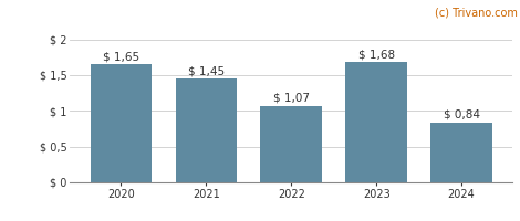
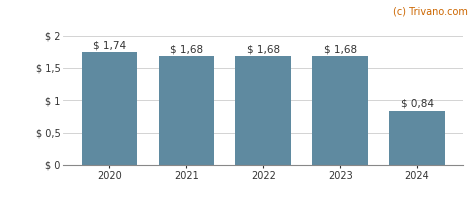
2020: 1,65 -> 1,74
2021: 1,45 -> 1,68
2022: 1,07 -> 1,68
